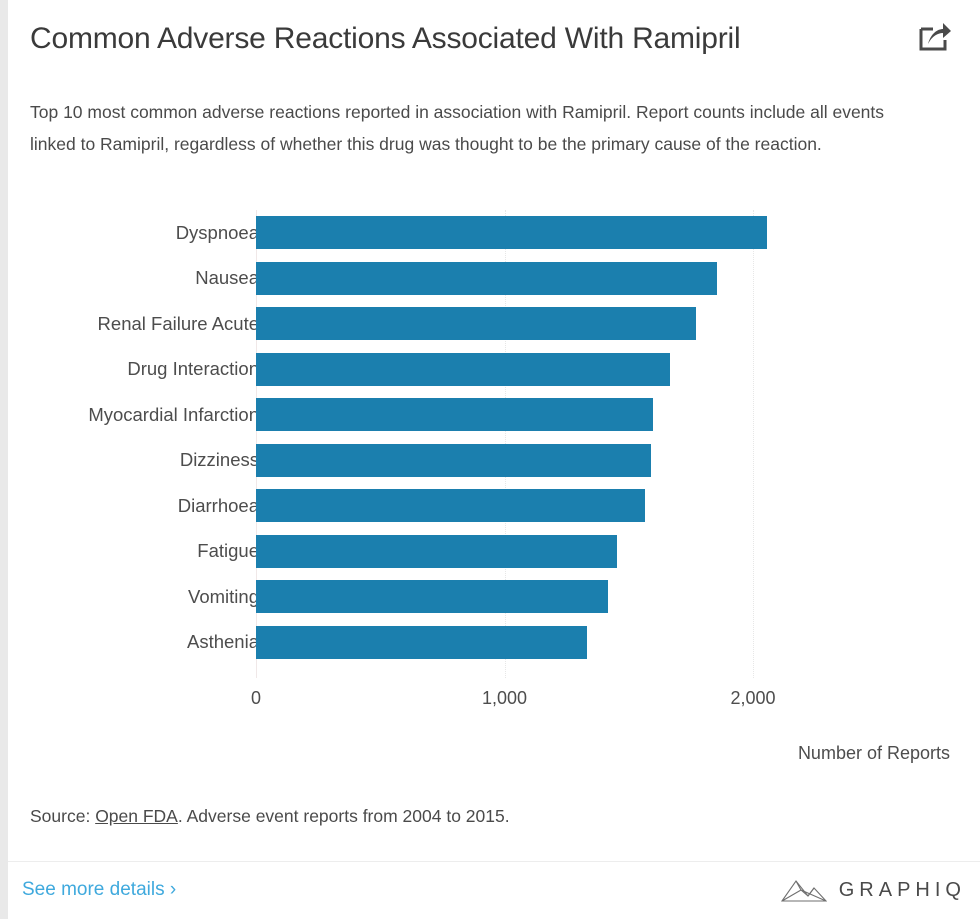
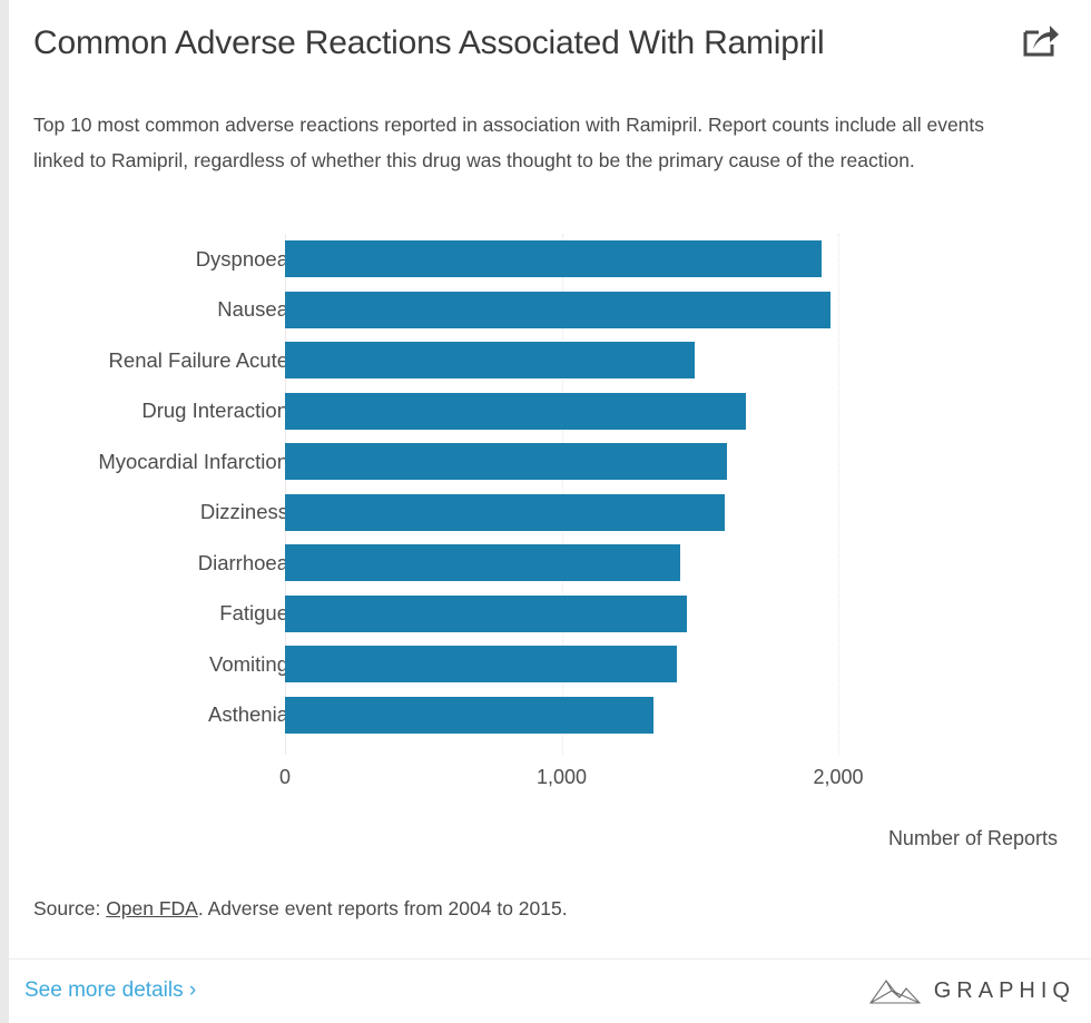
Dyspnoea: 2060 -> 1940
Nausea: 1860 -> 1970
Renal Failure Acute: 1770 -> 1480
Diarrhoea: 1570 -> 1430
